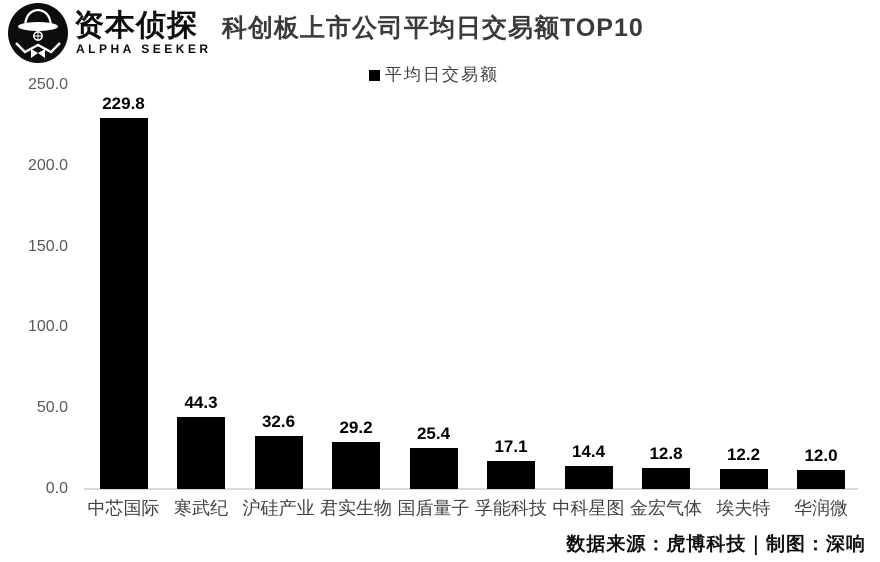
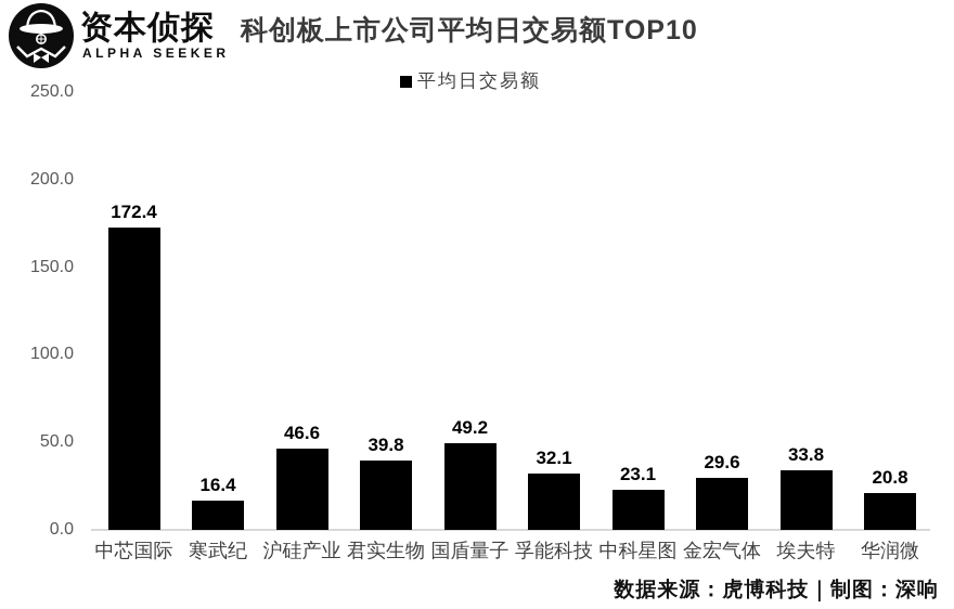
中芯国际: 229.8 -> 172.4
寒武纪: 44.3 -> 16.4
沪硅产业: 32.6 -> 46.6
君实生物: 29.2 -> 39.8
国盾量子: 25.4 -> 49.2
孚能科技: 17.1 -> 32.1
中科星图: 14.4 -> 23.1
金宏气体: 12.8 -> 29.6
埃夫特: 12.2 -> 33.8
华润微: 12.0 -> 20.8
